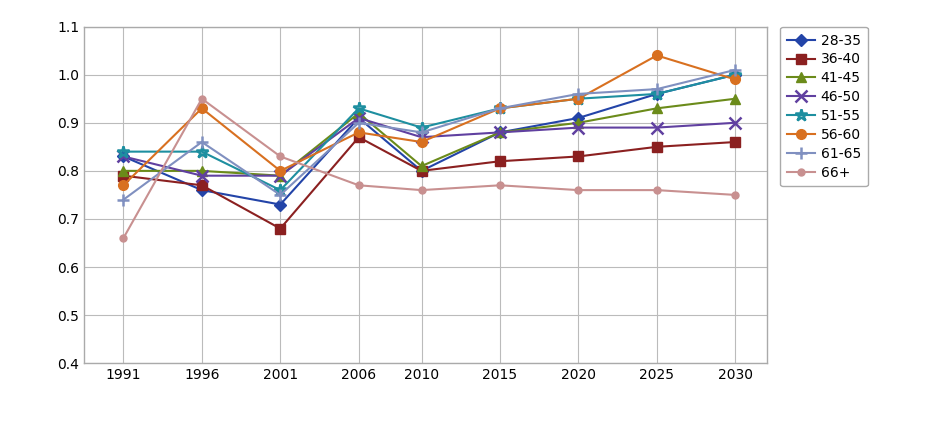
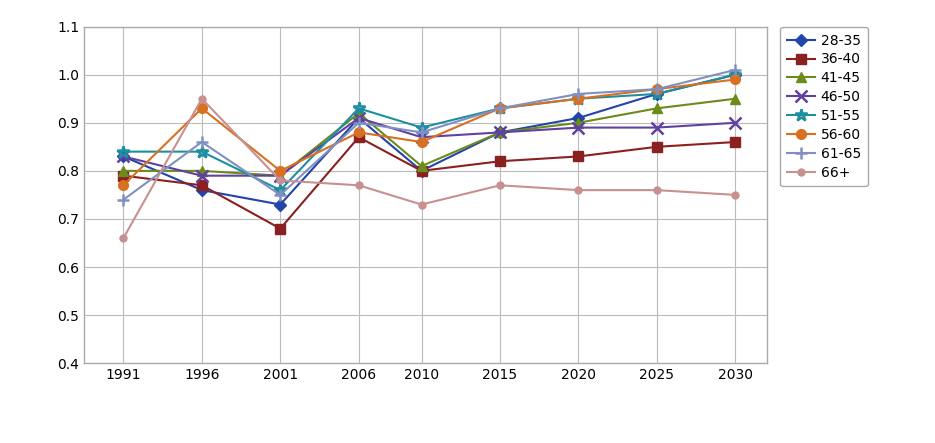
66+/2001: 0.83 -> 0.78
66+/2010: 0.76 -> 0.73
56-60/2025: 1.04 -> 0.97
